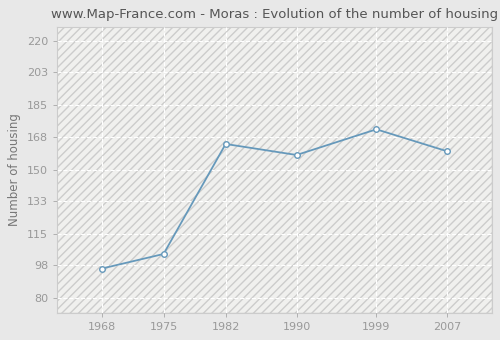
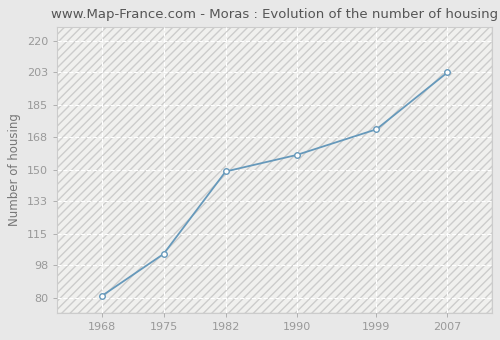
1968: 96 -> 81
1982: 164 -> 149
2007: 160 -> 203
